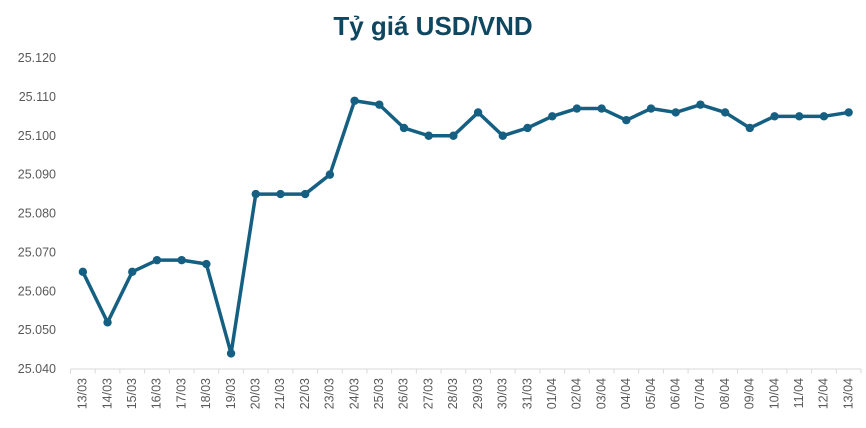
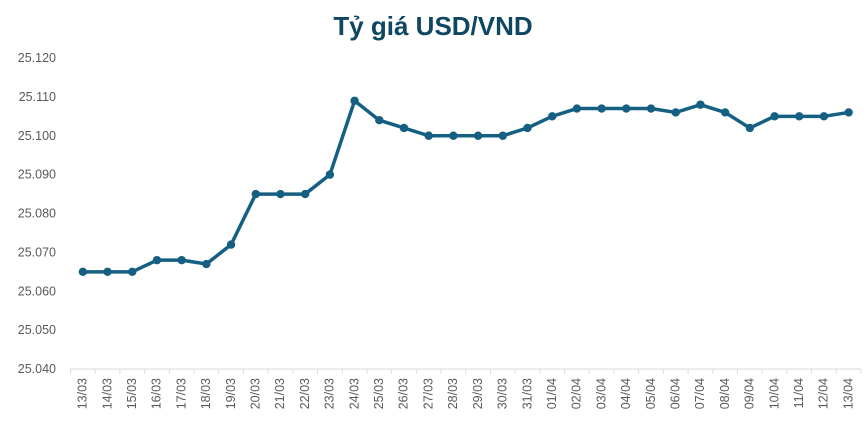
14/03: 25052 -> 25065
19/03: 25044 -> 25072
25/03: 25108 -> 25104
29/03: 25106 -> 25100
04/04: 25104 -> 25107
